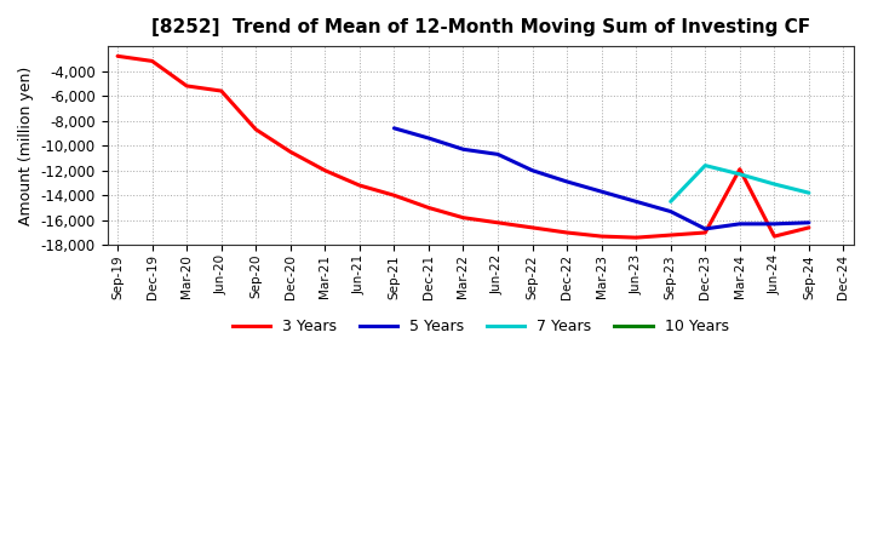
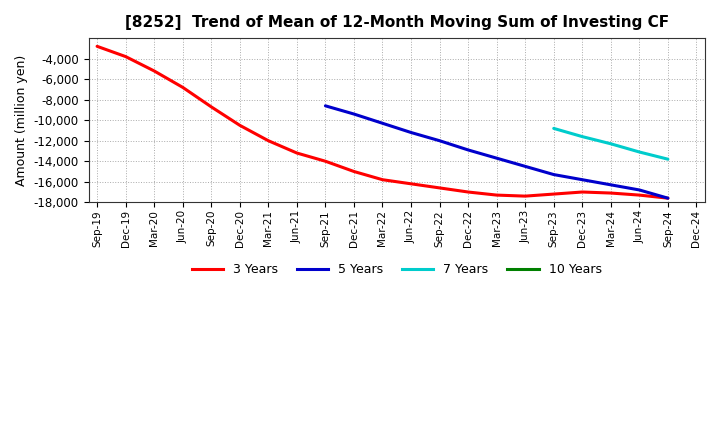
3 Years/Dec-19: -3,200 -> -3,800
3 Years/Jun-20: -5,600 -> -6,800
5 Years/Jun-22: -10,700 -> -11,200
7 Years/Sep-23: -14,500 -> -10,800
5 Years/Dec-23: -16,700 -> -15,800
3 Years/Mar-24: -11,900 -> -17,100
5 Years/Jun-24: -16,300 -> -16,800
3 Years/Sep-24: -16,600 -> -17,600
5 Years/Sep-24: -16,200 -> -17,600
